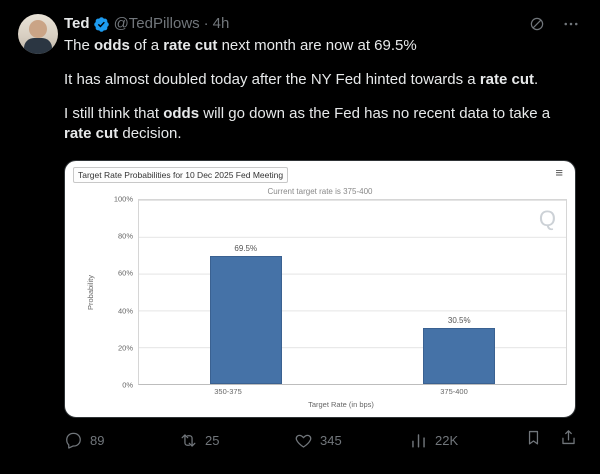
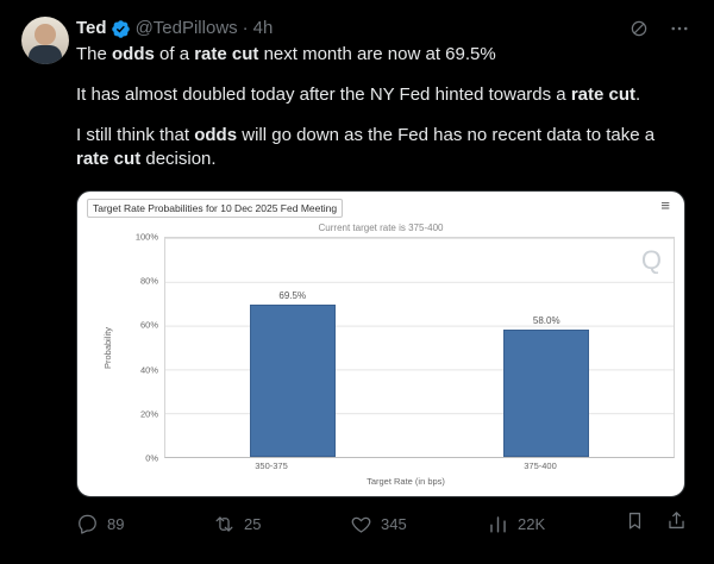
375-400: 30.5% -> 58.0%
